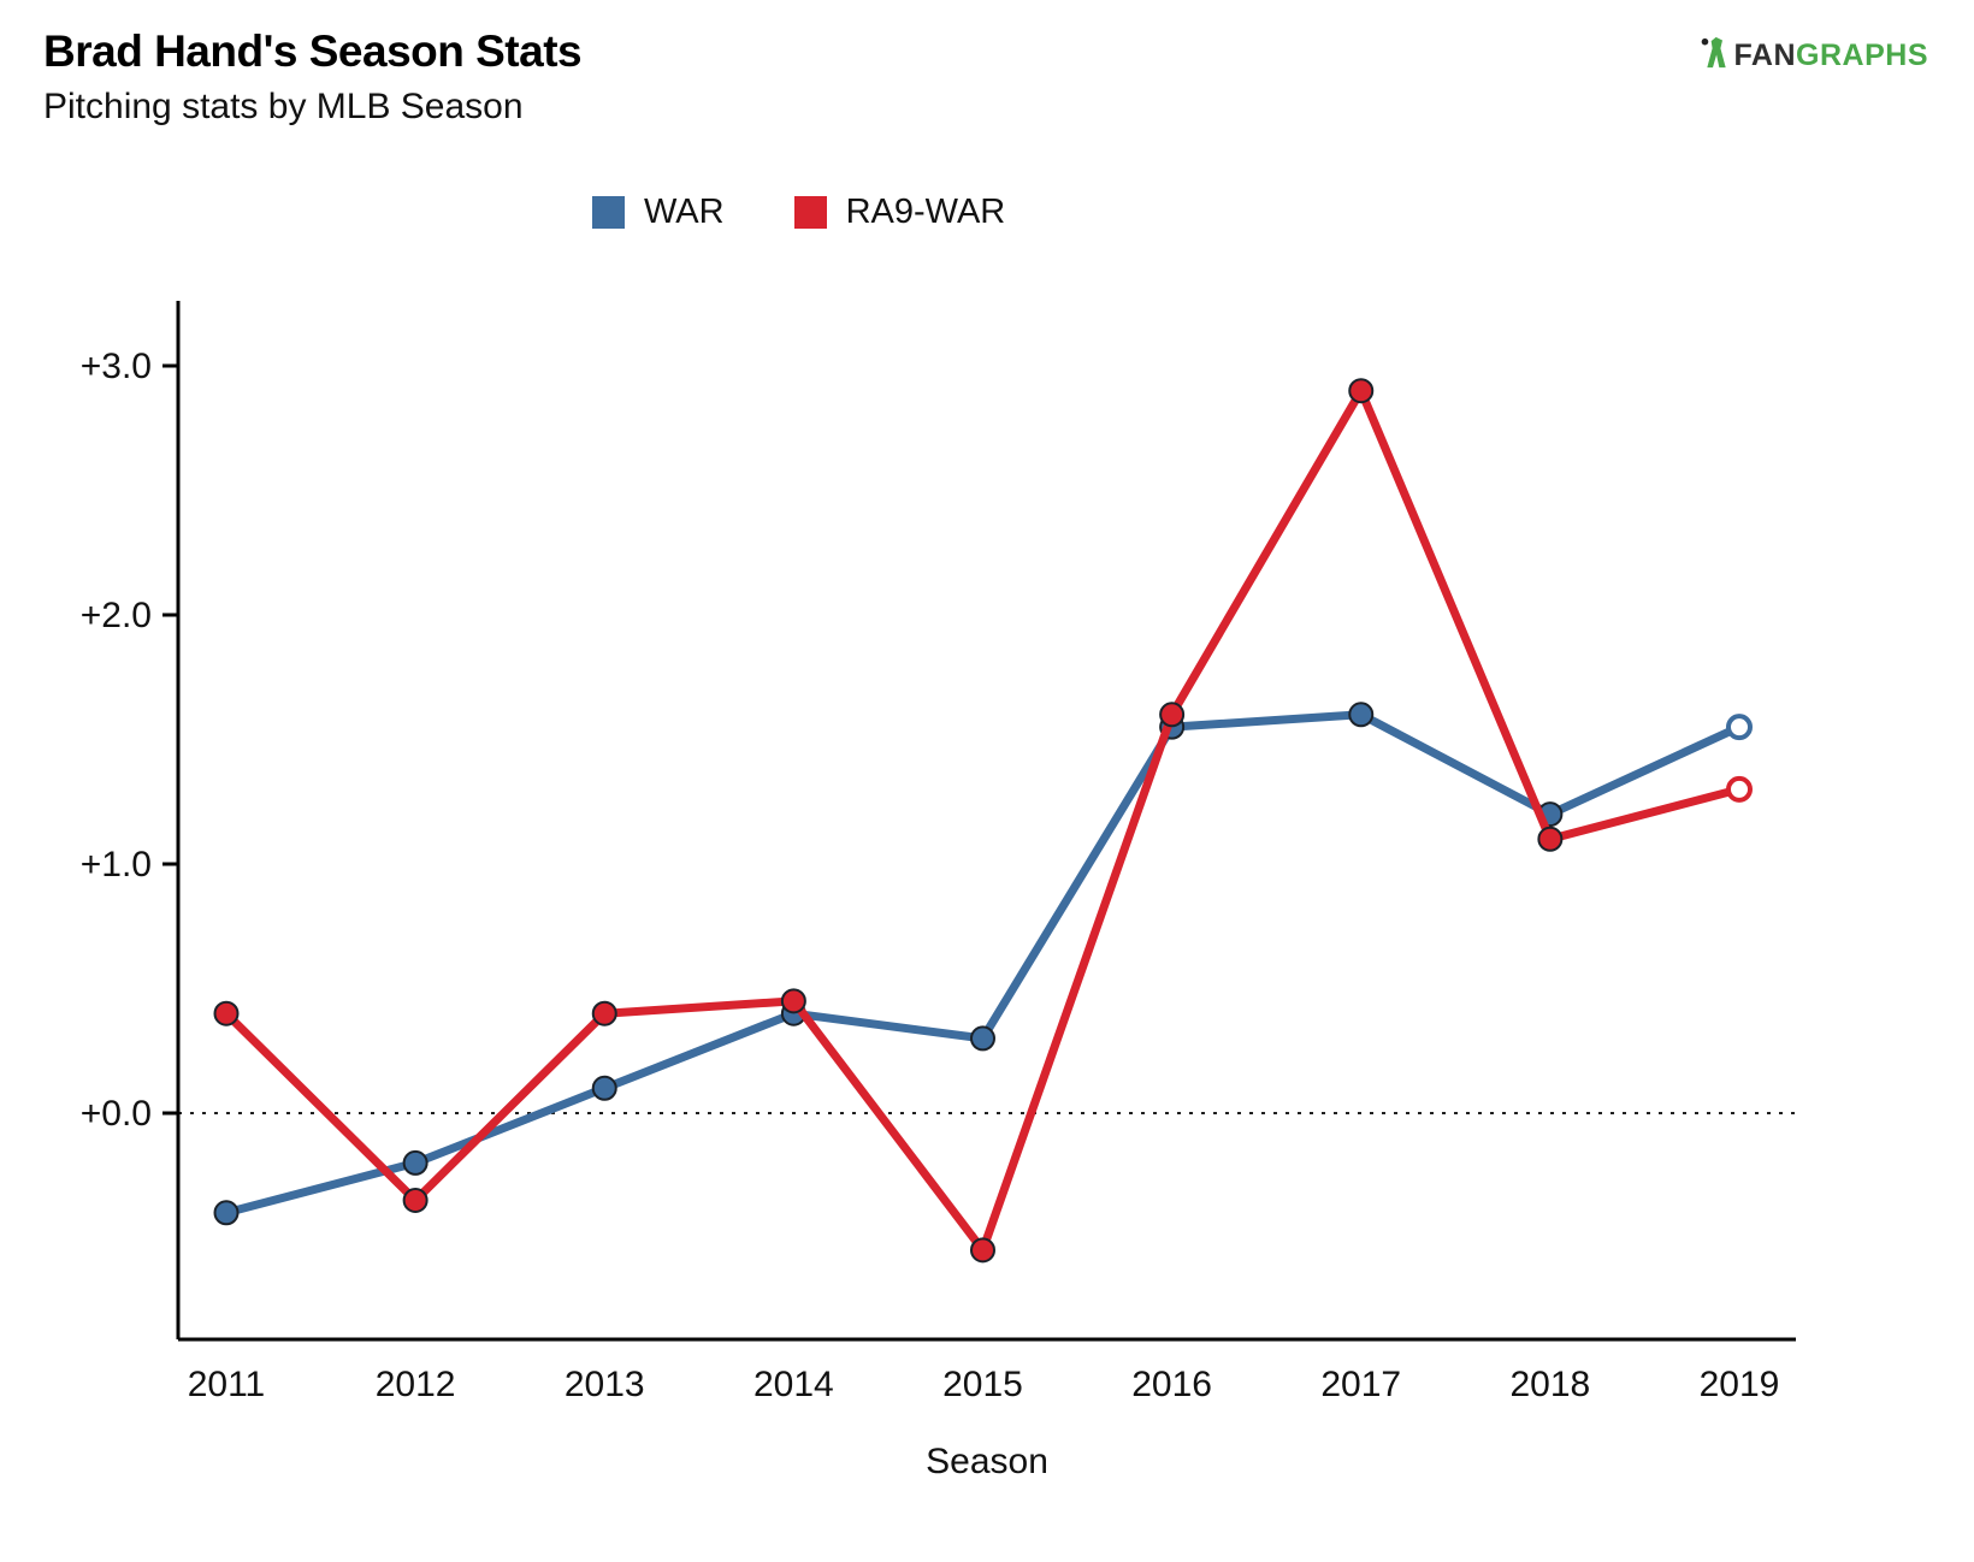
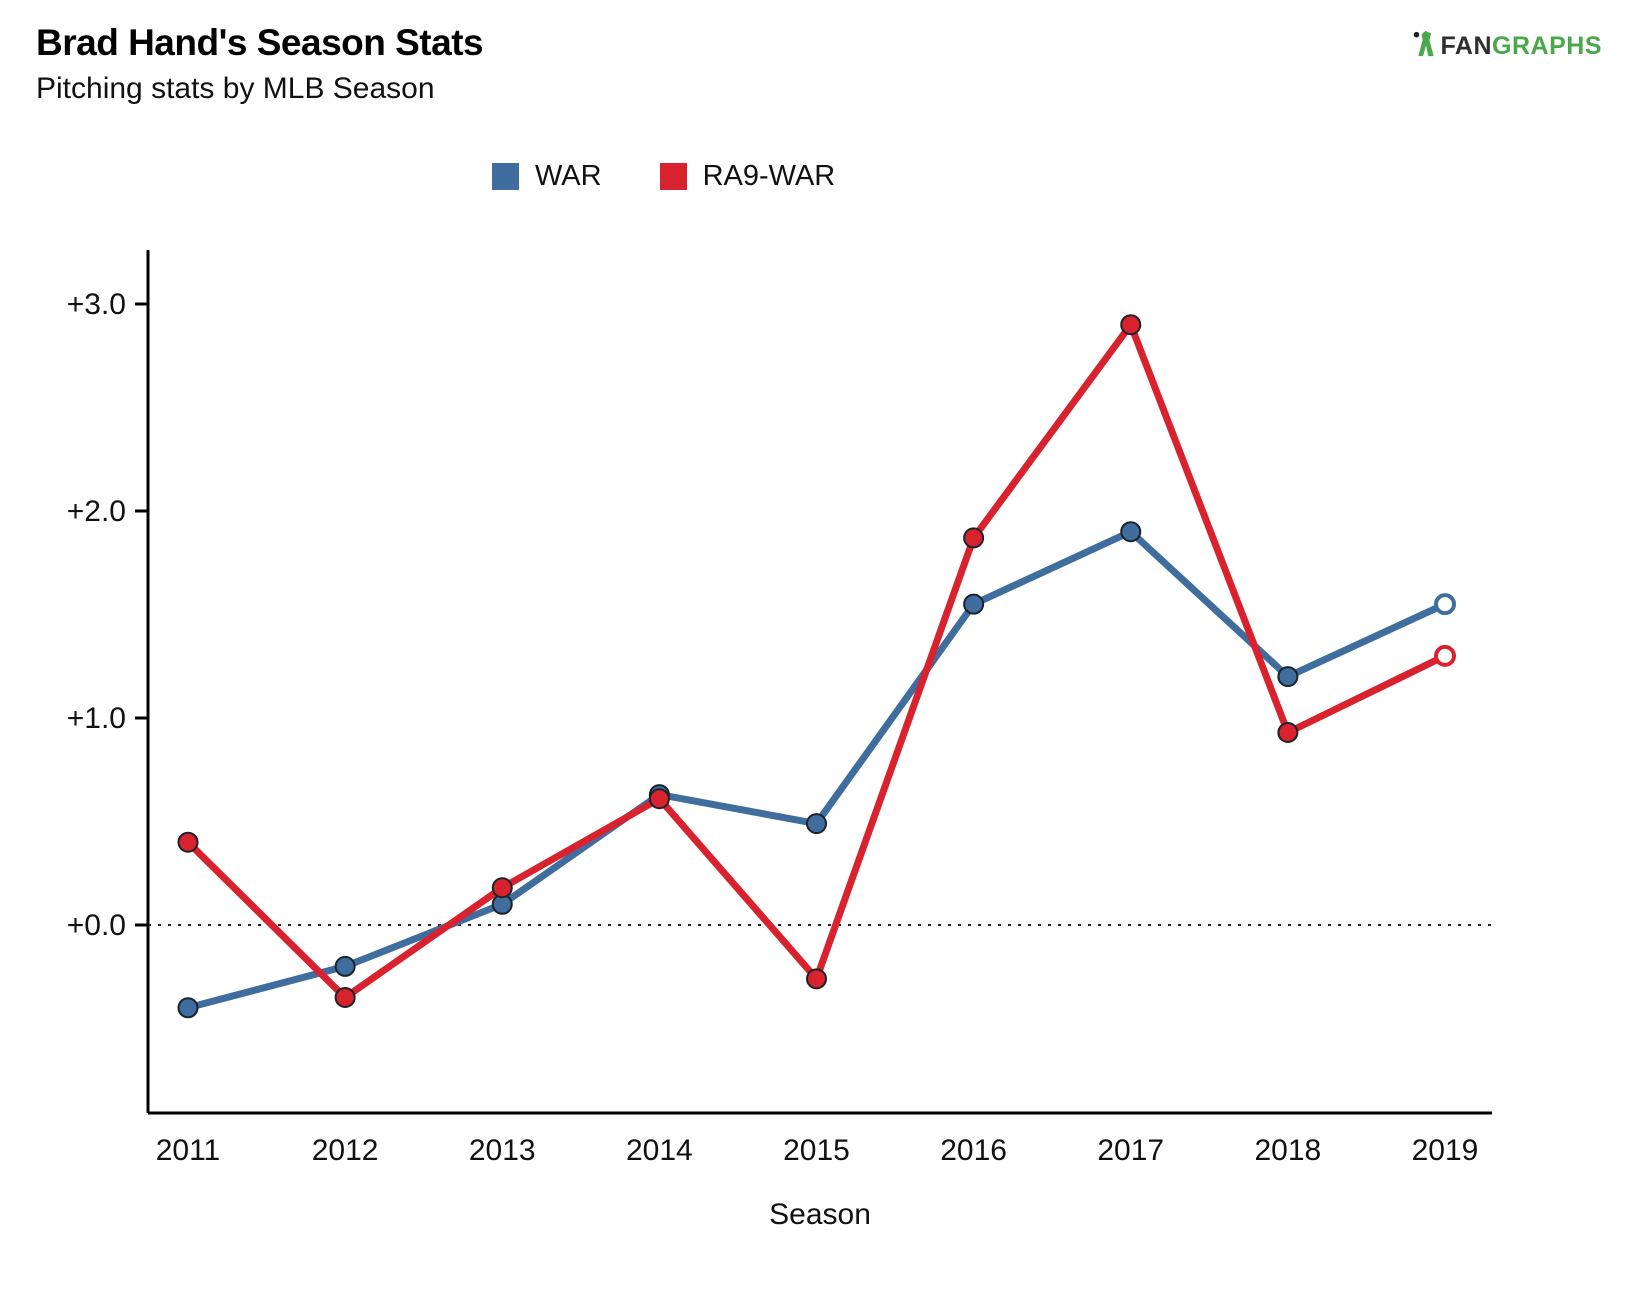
RA9-WAR/2013: 0.40 -> 0.18
WAR/2014: 0.40 -> 0.63
RA9-WAR/2014: 0.45 -> 0.61
WAR/2015: 0.30 -> 0.49
RA9-WAR/2015: -0.55 -> -0.26
RA9-WAR/2016: 1.60 -> 1.87
WAR/2017: 1.60 -> 1.90
RA9-WAR/2018: 1.10 -> 0.93
